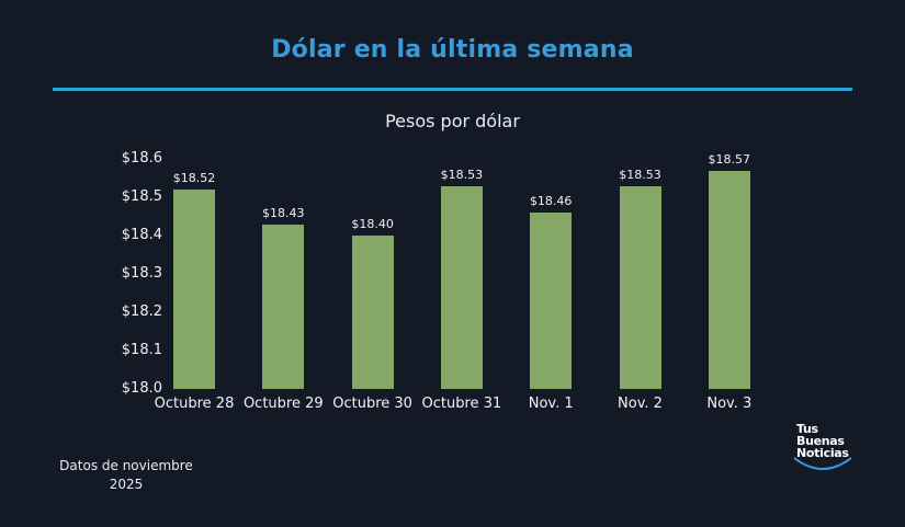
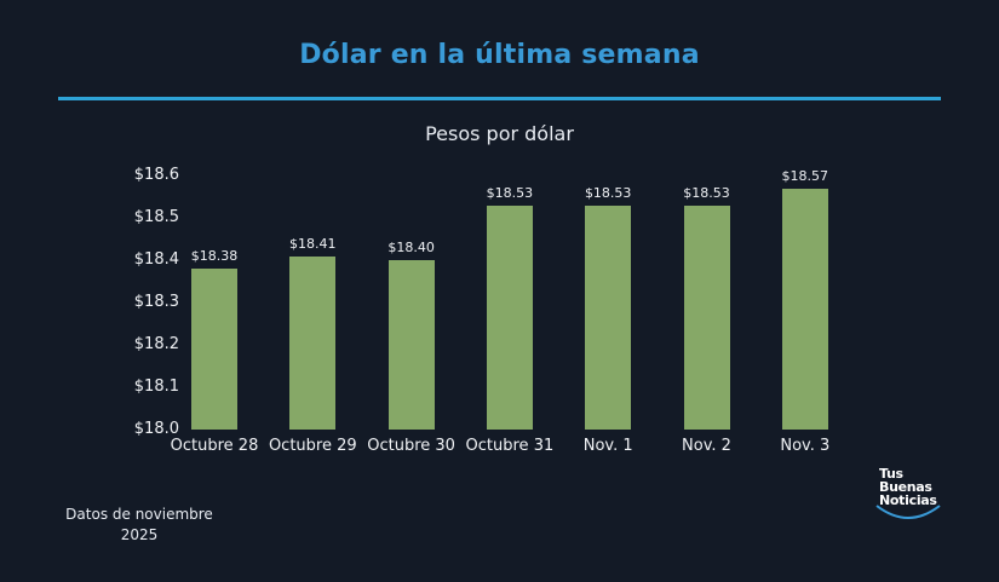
Octubre 28: $18.52 -> $18.38
Octubre 29: $18.43 -> $18.41
Nov. 1: $18.46 -> $18.53
